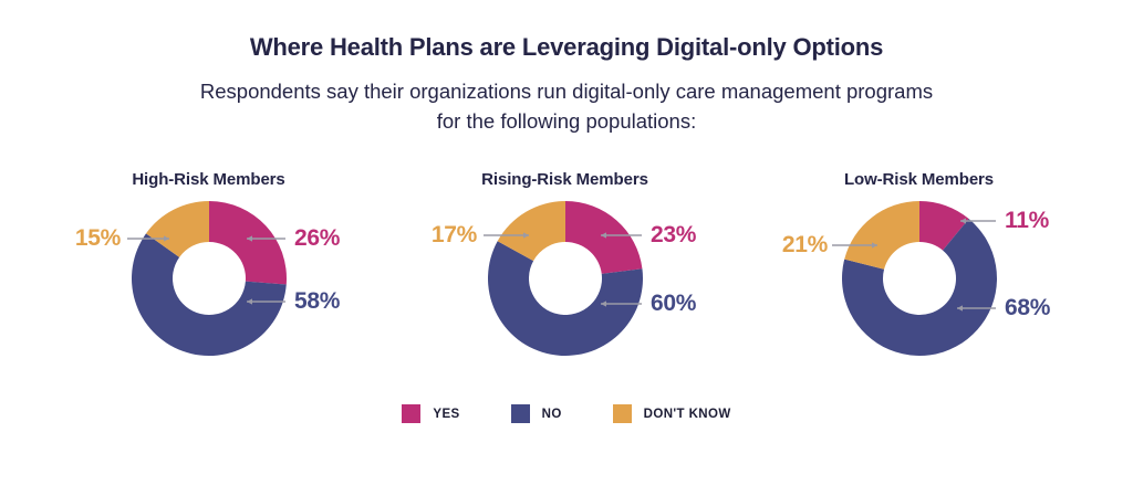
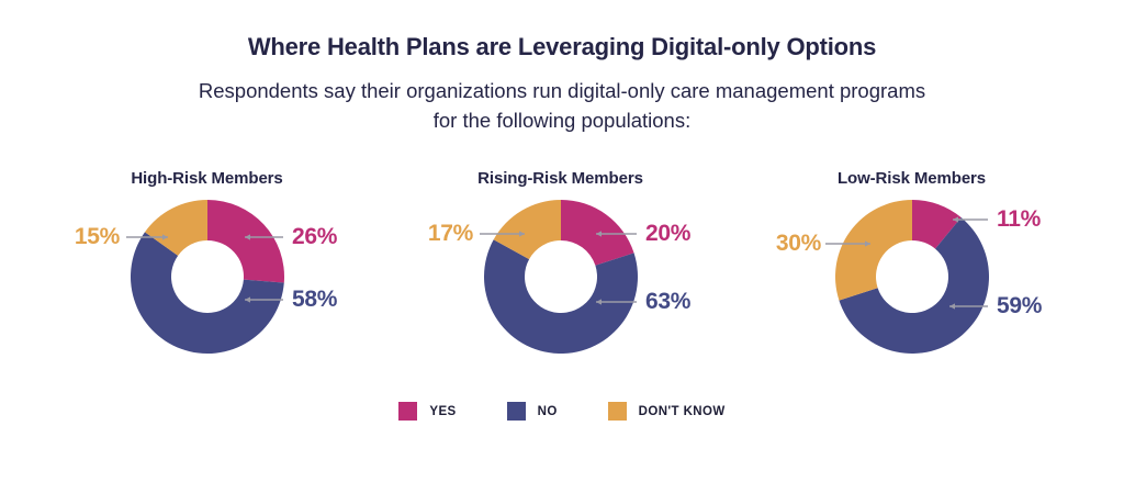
Rising-Risk Members/YES: 23% -> 20%
Rising-Risk Members/NO: 60% -> 63%
Low-Risk Members/NO: 68% -> 59%
Low-Risk Members/DON'T KNOW: 21% -> 30%
